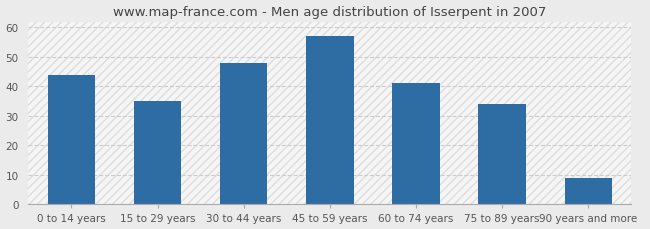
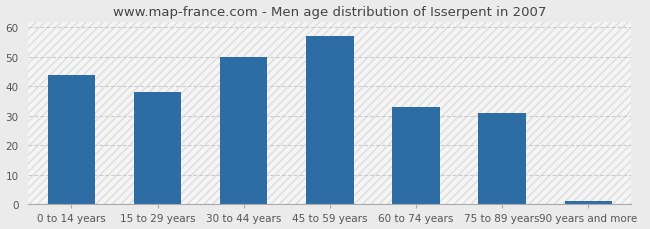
15 to 29 years: 35 -> 38
30 to 44 years: 48 -> 50
60 to 74 years: 41 -> 33
75 to 89 years: 34 -> 31
90 years and more: 9 -> 1
